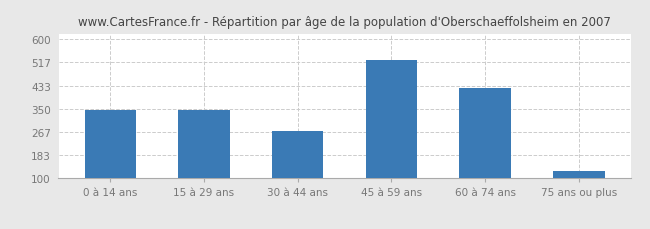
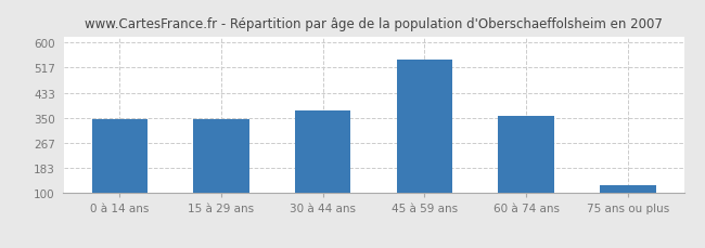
30 à 44 ans: 270 -> 373
45 à 59 ans: 525 -> 543
60 à 74 ans: 425 -> 357
